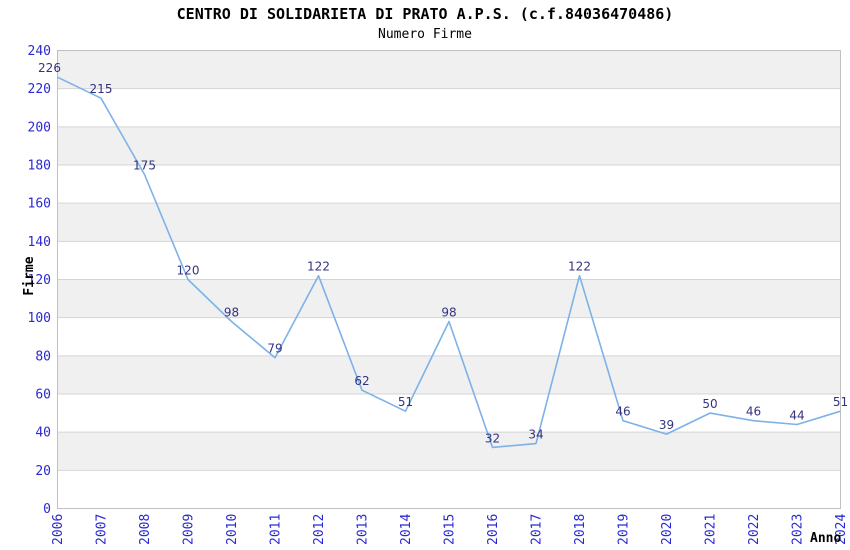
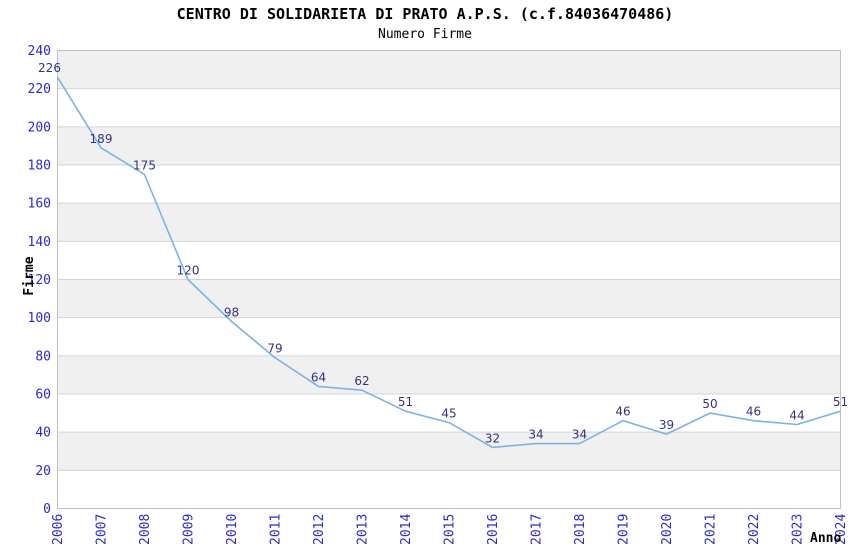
2007: 215 -> 189
2012: 122 -> 64
2015: 98 -> 45
2018: 122 -> 34
